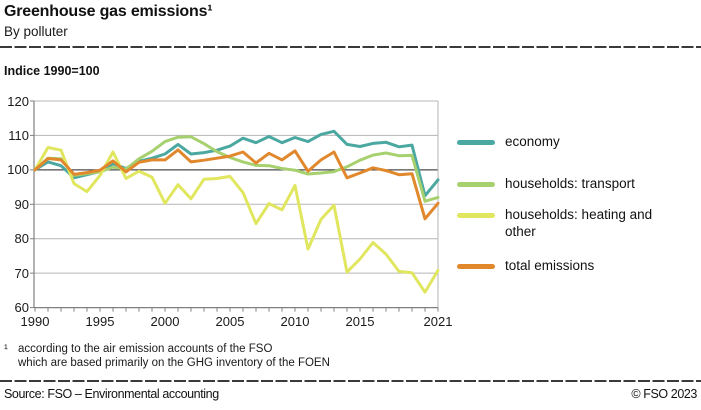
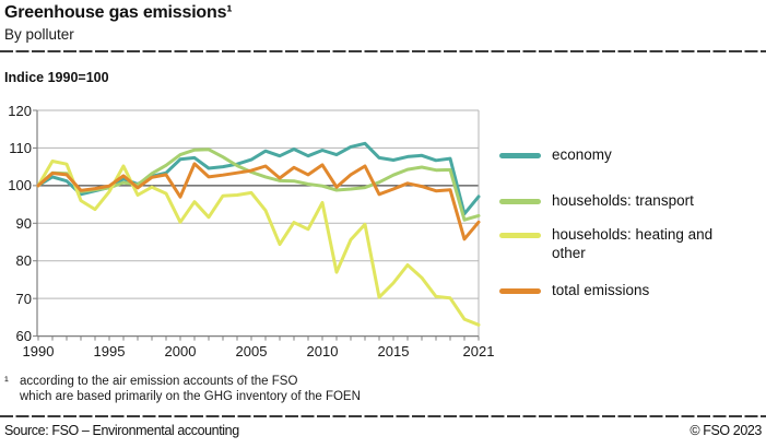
economy/2000: 105 -> 107
total emissions/2000: 103 -> 97
households: heating and other/2021: 71 -> 63
